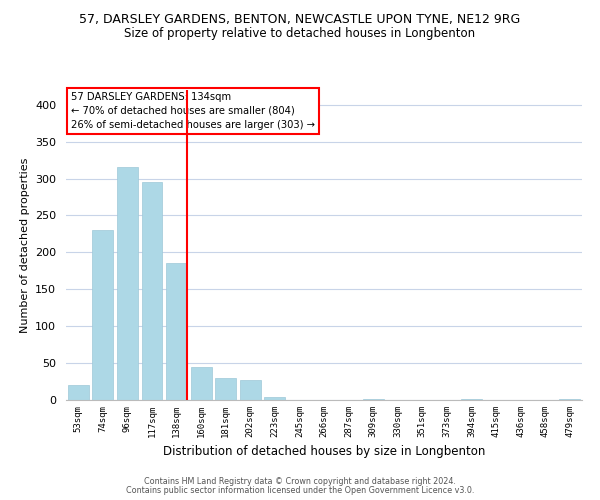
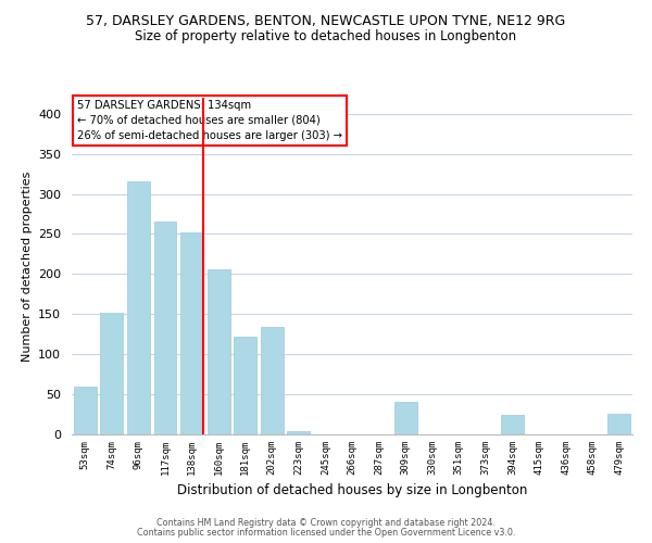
53sqm: 20 -> 60
74sqm: 230 -> 152
117sqm: 295 -> 266
138sqm: 185 -> 252
160sqm: 45 -> 206
181sqm: 30 -> 122
202sqm: 27 -> 134
309sqm: 1 -> 40
394sqm: 1 -> 24
479sqm: 1 -> 26
